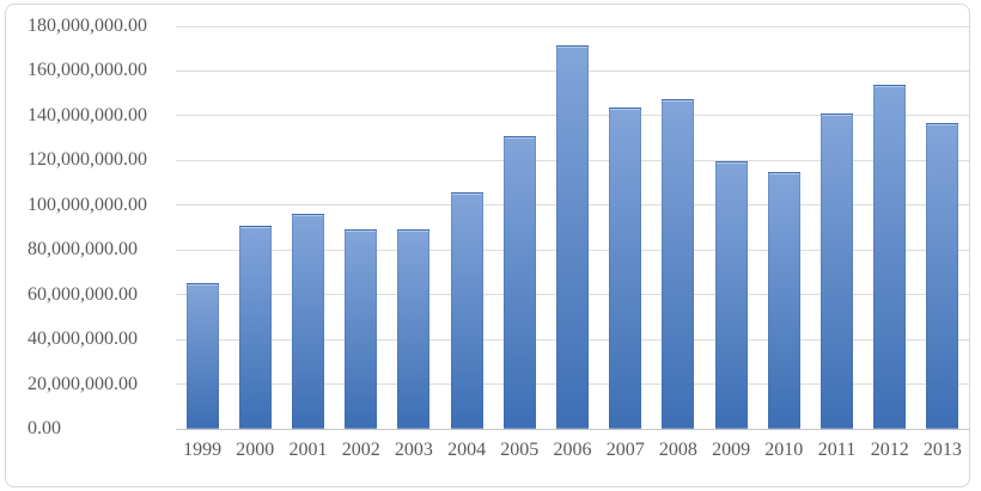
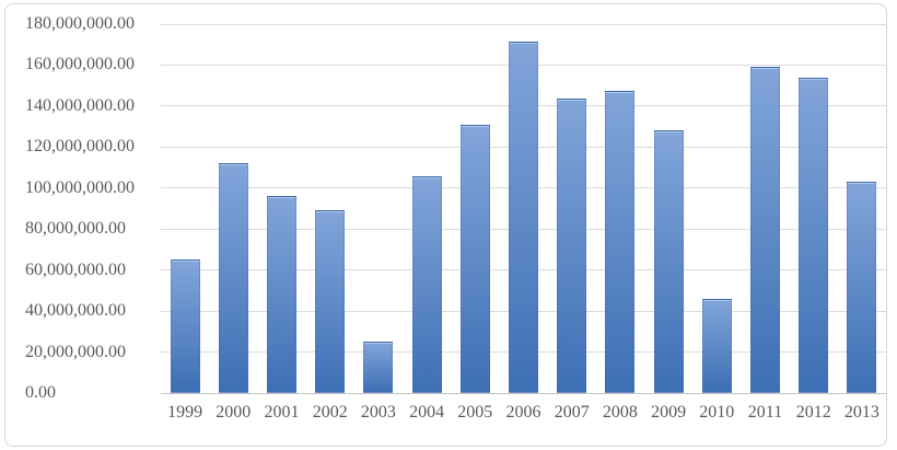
2000: 91000000 -> 112000000
2003: 89000000 -> 25000000
2009: 120000000 -> 128000000
2010: 115000000 -> 46000000
2011: 141000000 -> 159000000
2013: 136000000 -> 103000000
